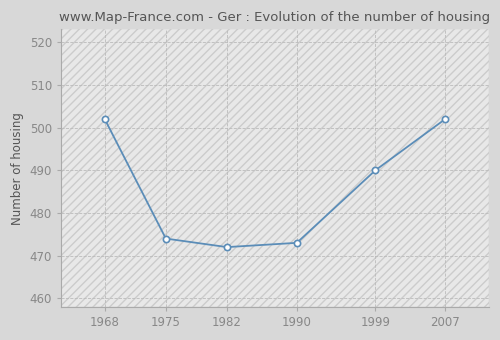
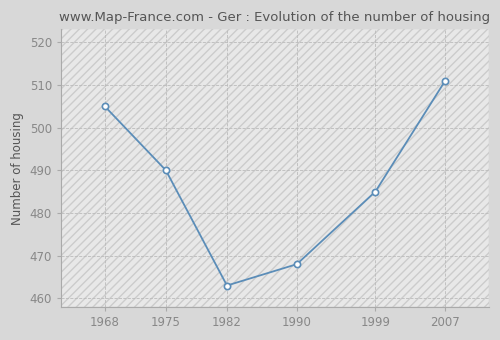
1968: 502 -> 505
1975: 474 -> 490
1982: 472 -> 463
1990: 473 -> 468
1999: 490 -> 485
2007: 502 -> 511
